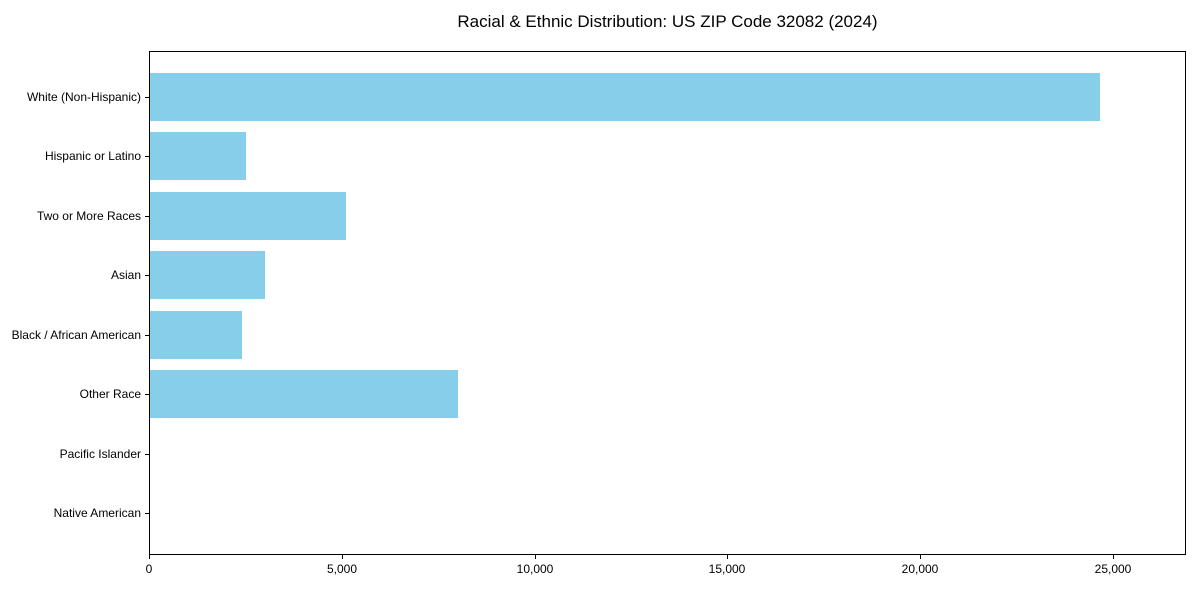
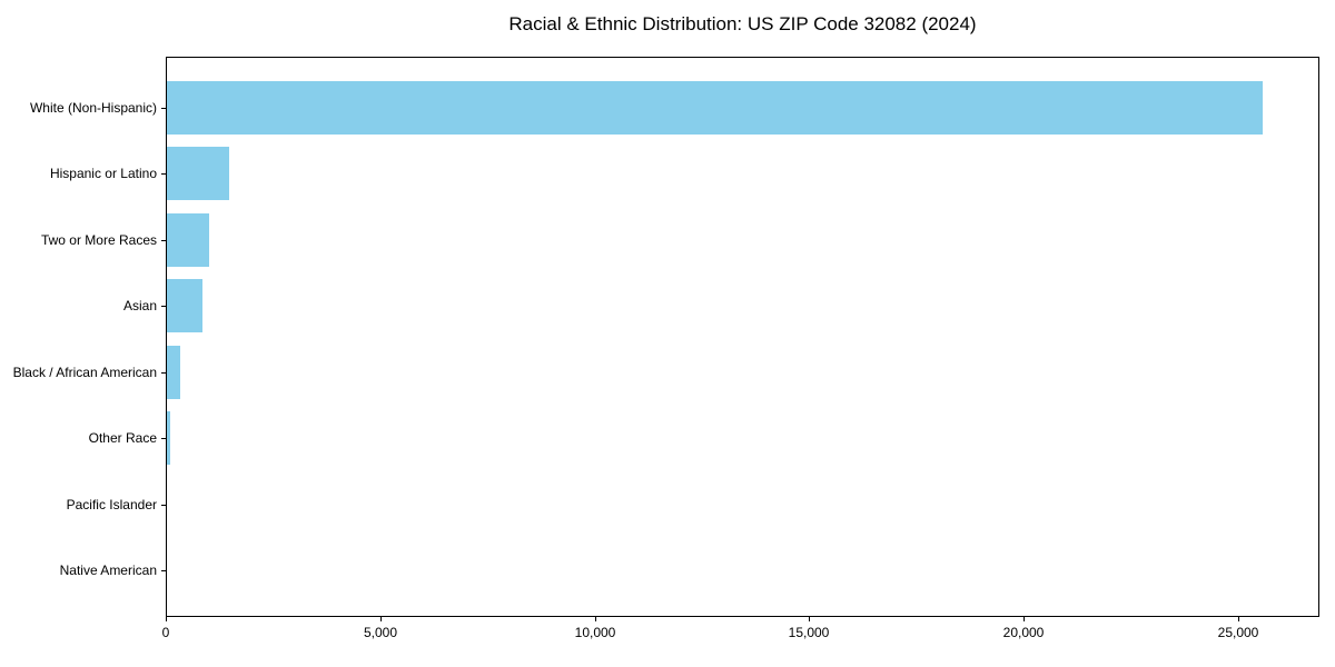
White (Non-Hispanic): 24700 -> 25600
Hispanic or Latino: 2500 -> 1400
Two or More Races: 5100 -> 1000
Asian: 3000 -> 800
Black / African American: 2400 -> 300
Other Race: 8000 -> 100
